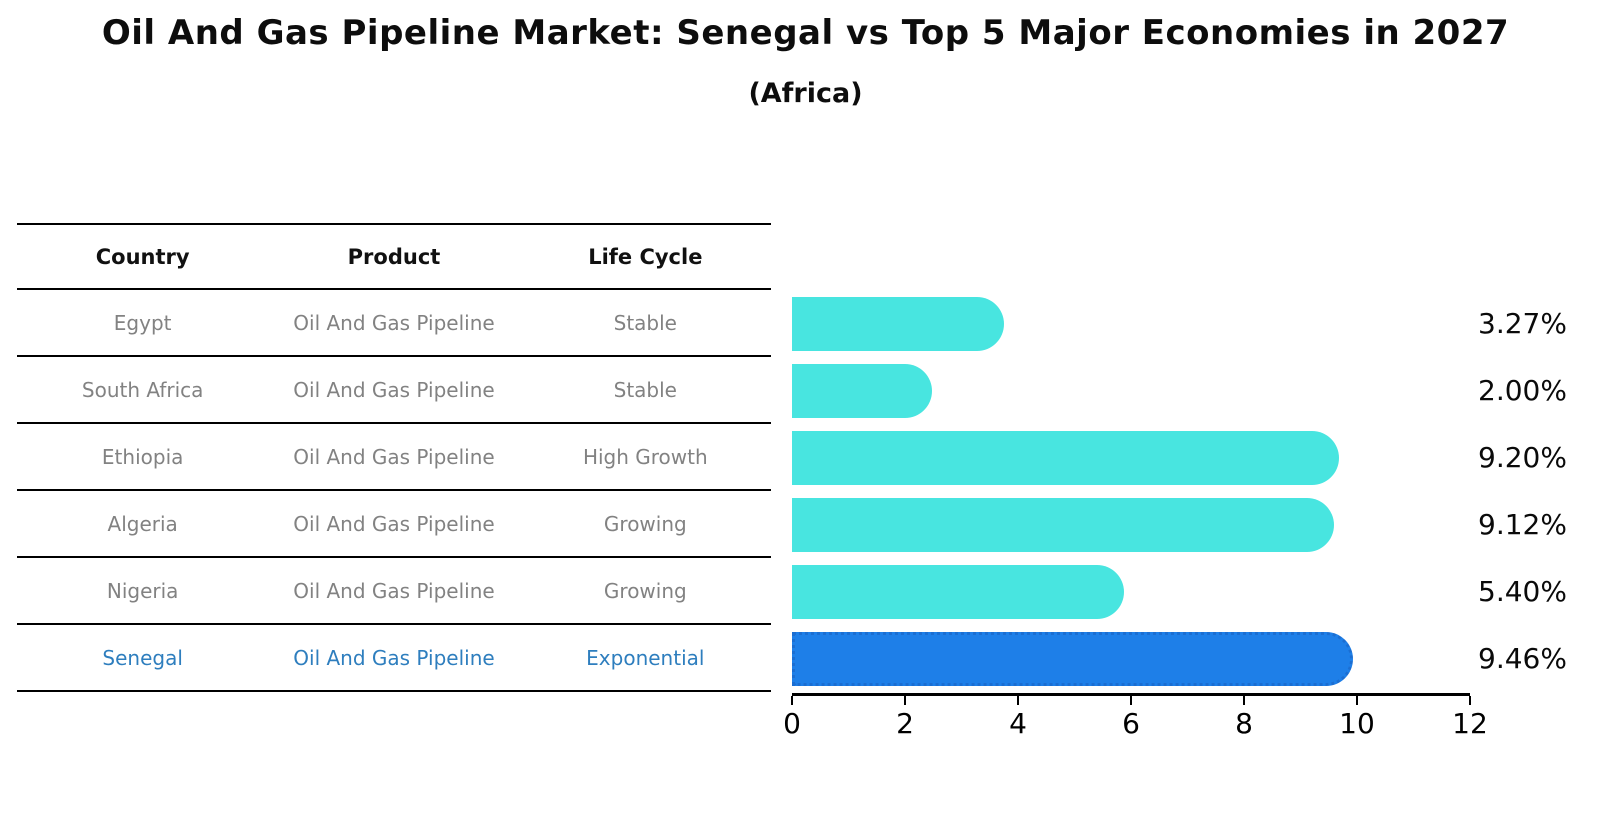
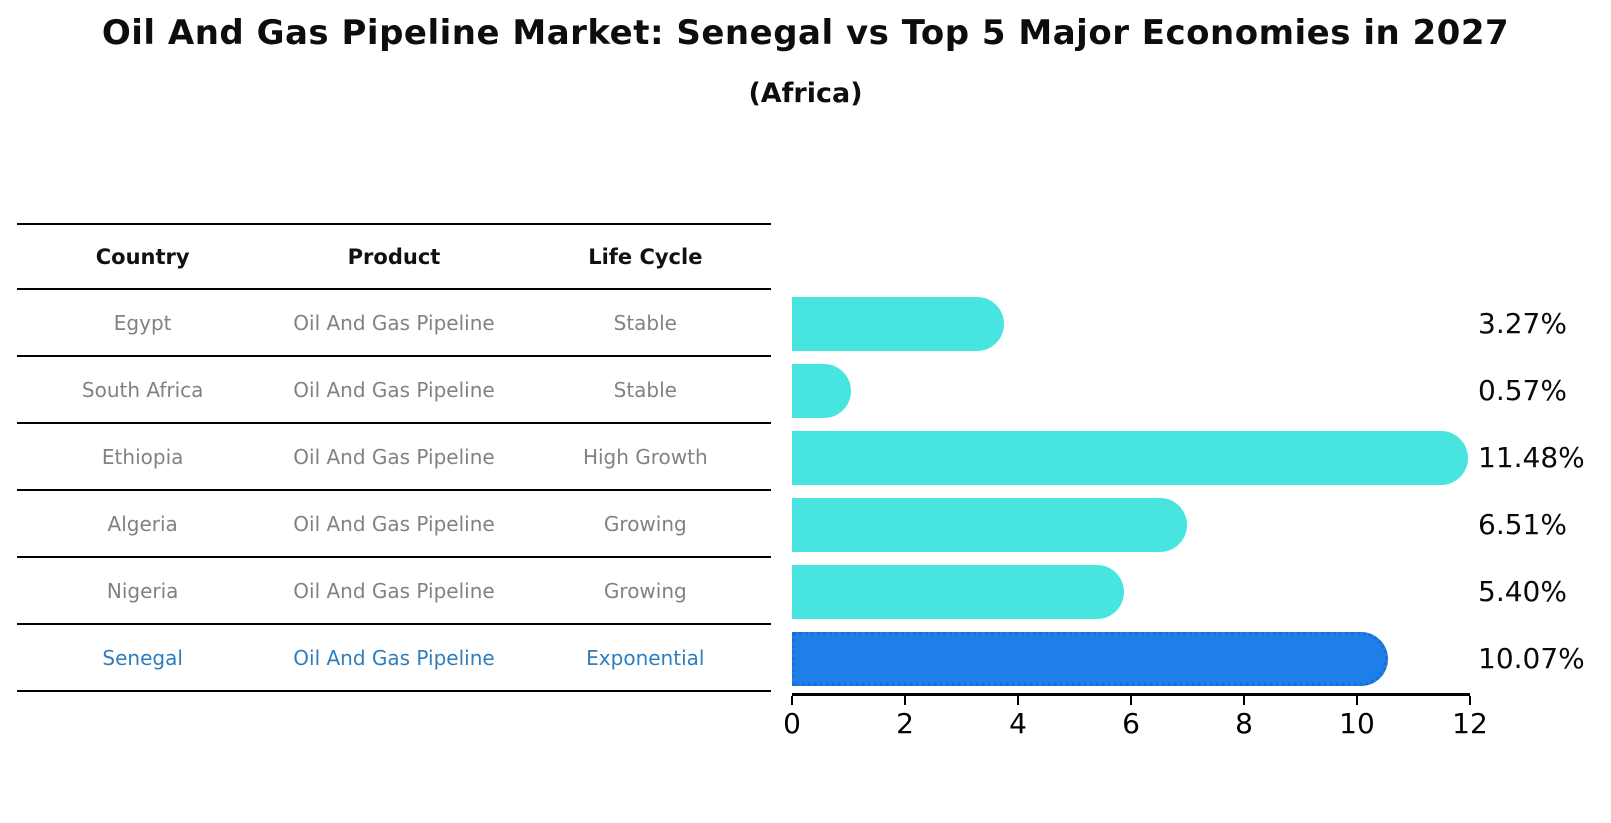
South Africa: 2.00% -> 0.57%
Ethiopia: 9.20% -> 11.48%
Algeria: 9.12% -> 6.51%
Senegal: 9.46% -> 10.07%
